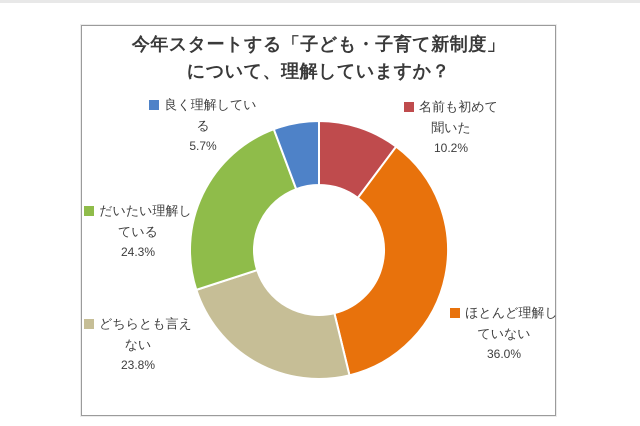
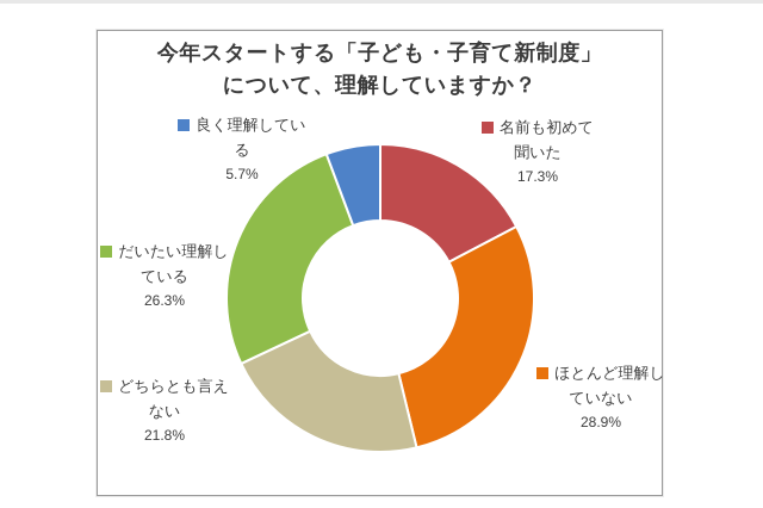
名前も初めて聞いた: 10.2% -> 17.3%
ほとんど理解していない: 36.0% -> 28.9%
どちらとも言えない: 23.8% -> 21.8%
だいたい理解している: 24.3% -> 26.3%
